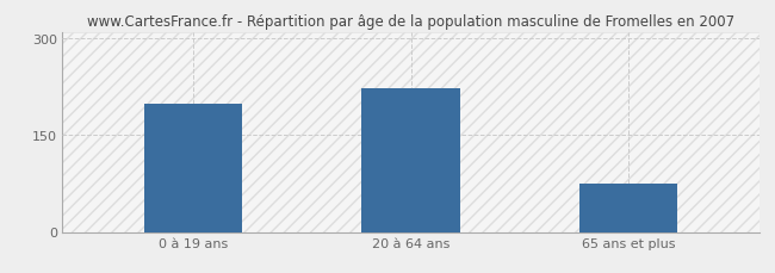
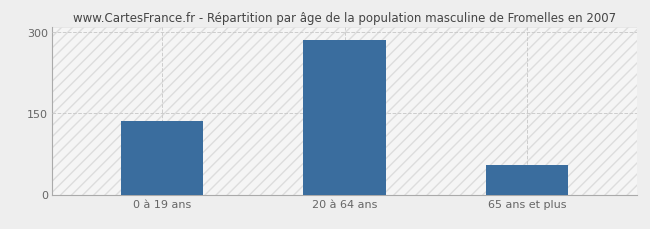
0 à 19 ans: 198 -> 135
20 à 64 ans: 222 -> 285
65 ans et plus: 74 -> 55
